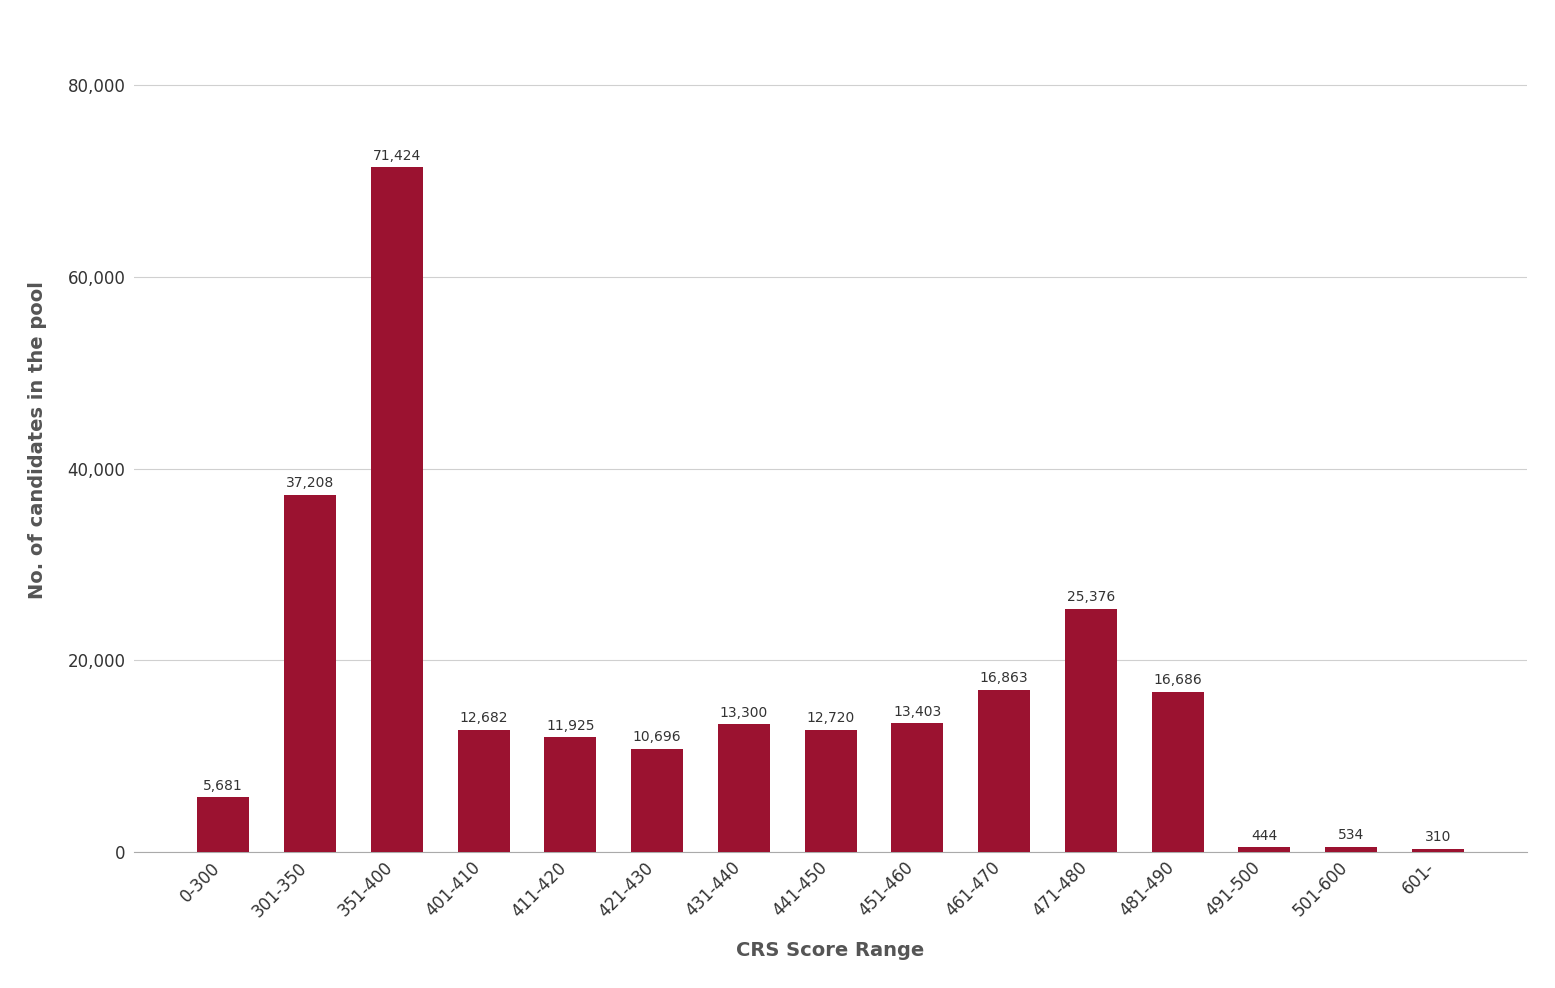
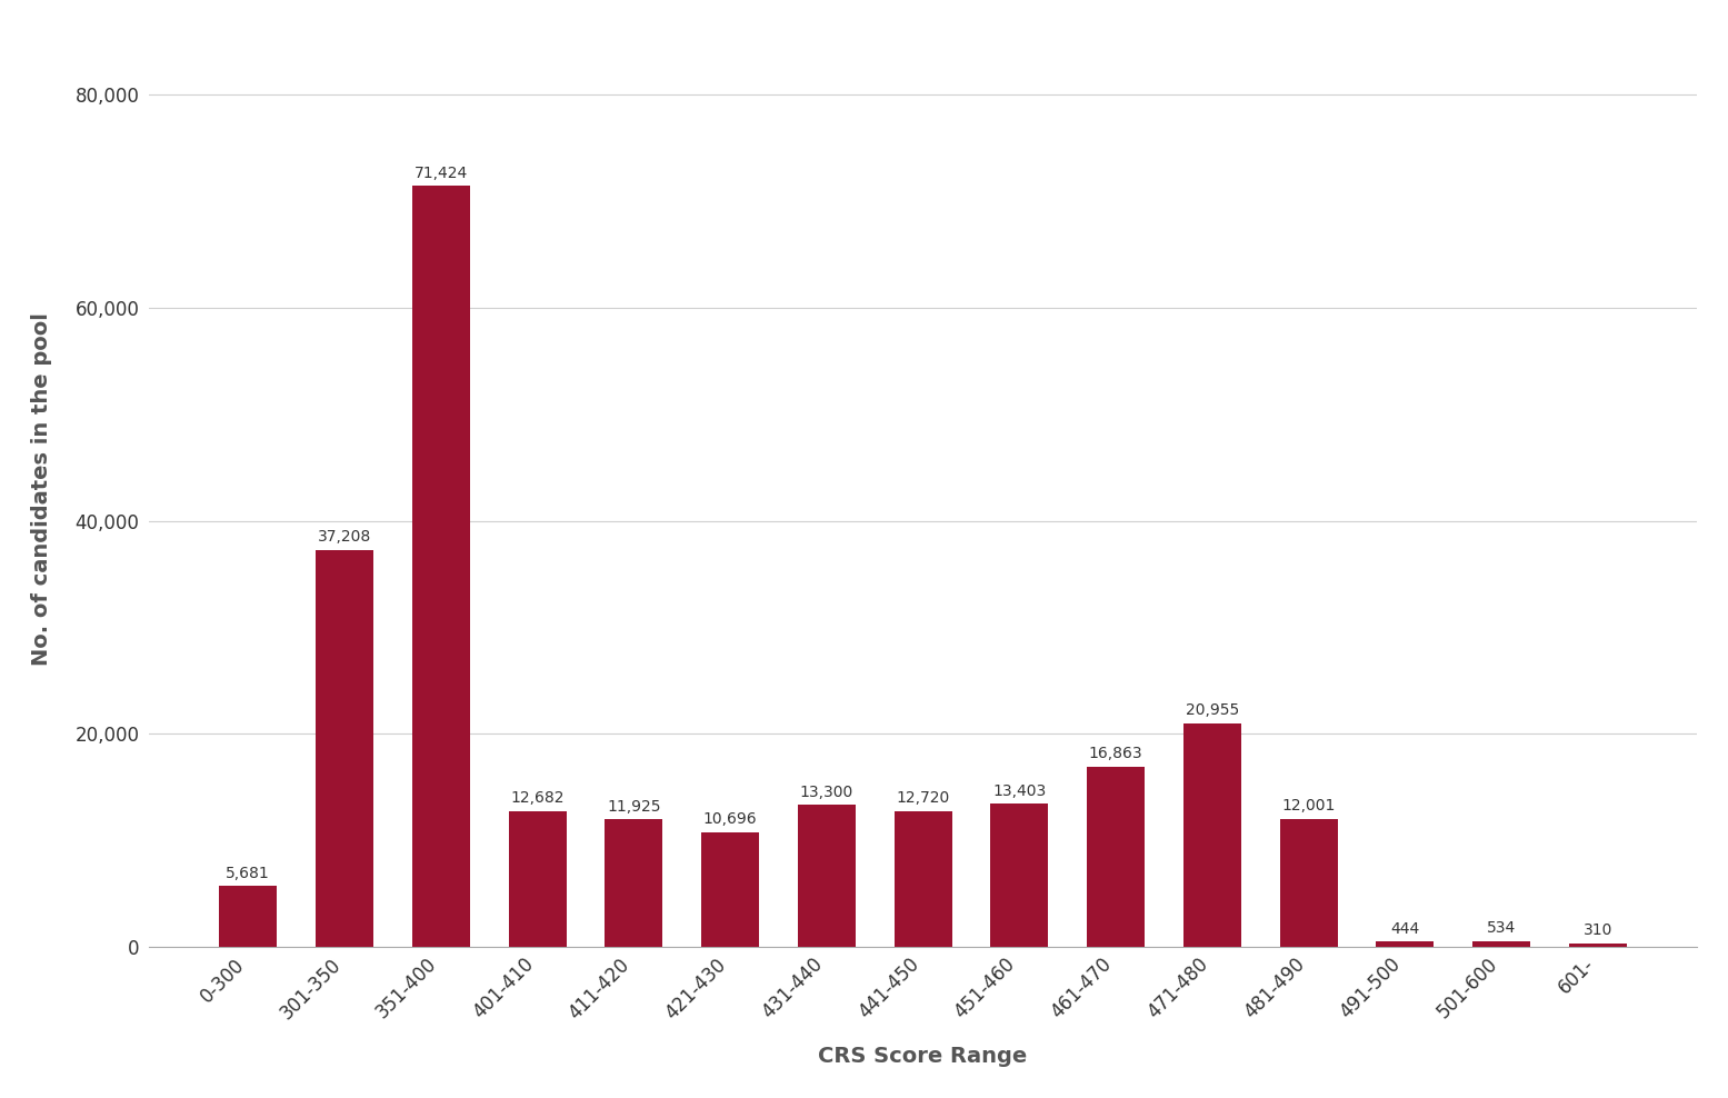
471-480: 25,376 -> 20,955
481-490: 16,686 -> 12,001
